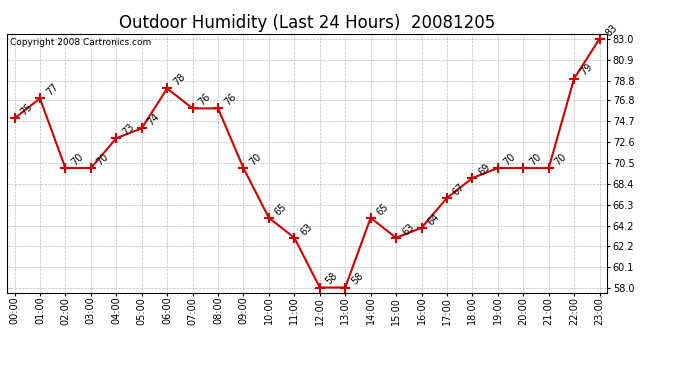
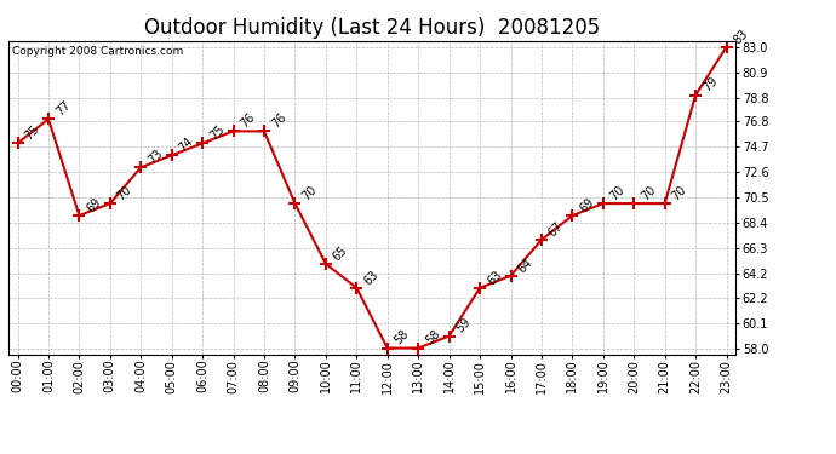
02:00: 70 -> 69
06:00: 78 -> 75
14:00: 65 -> 59
